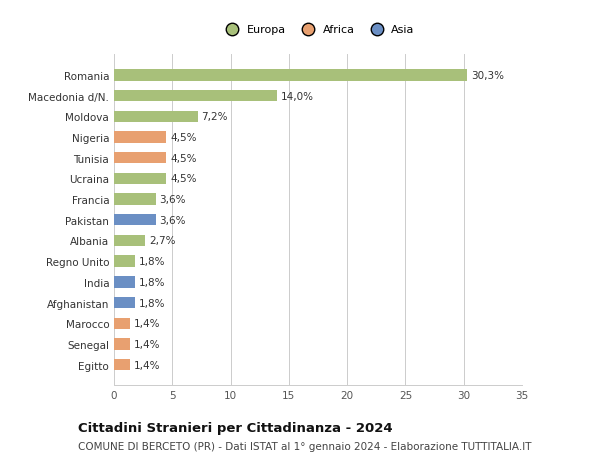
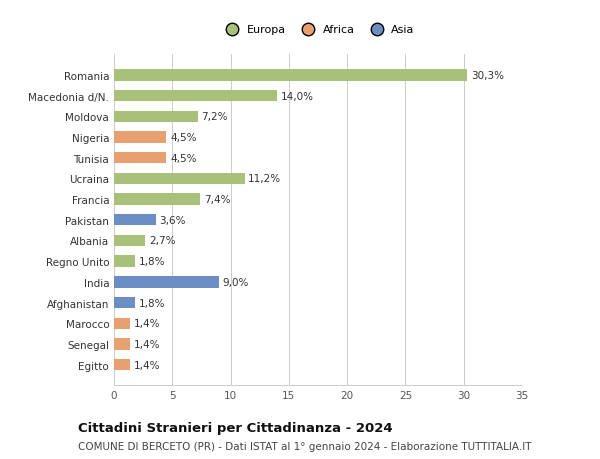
Ucraina: 4,5% -> 11,2%
Francia: 3,6% -> 7,4%
India: 1,8% -> 9,0%
